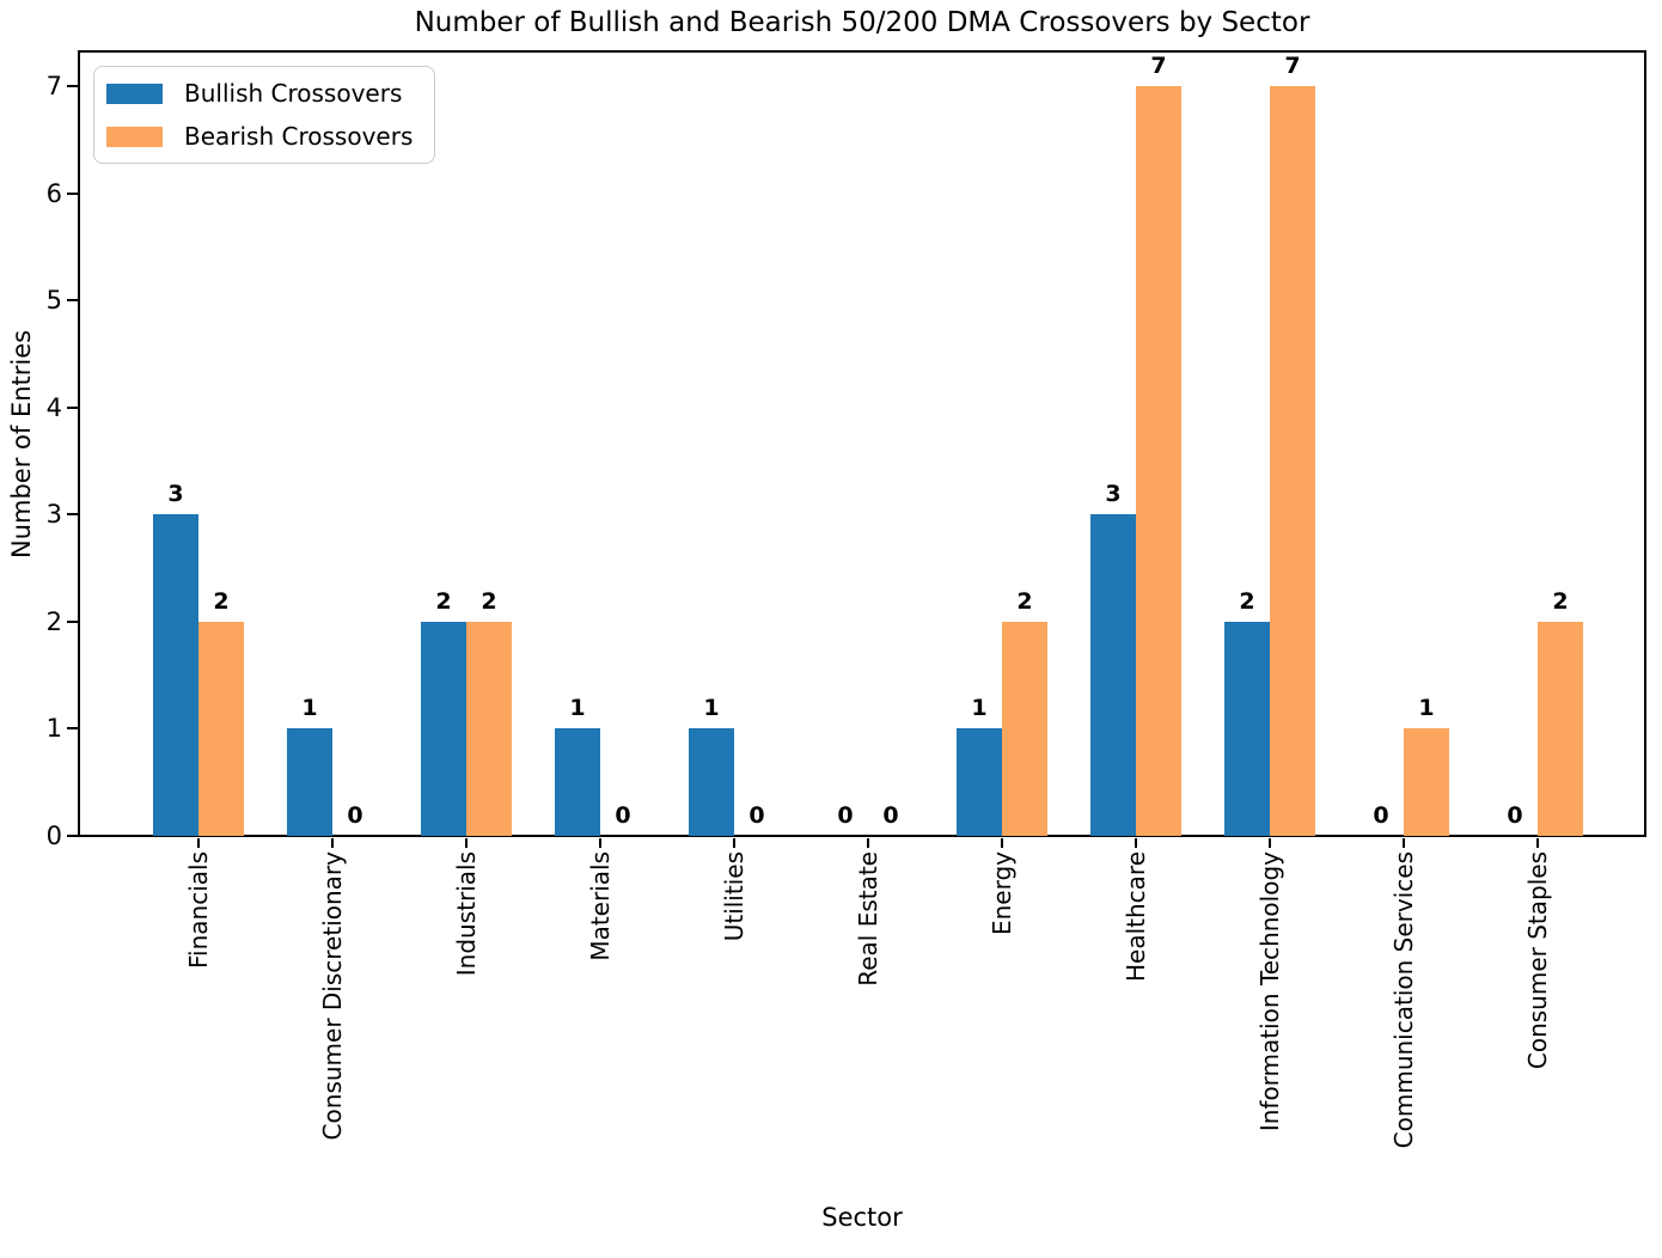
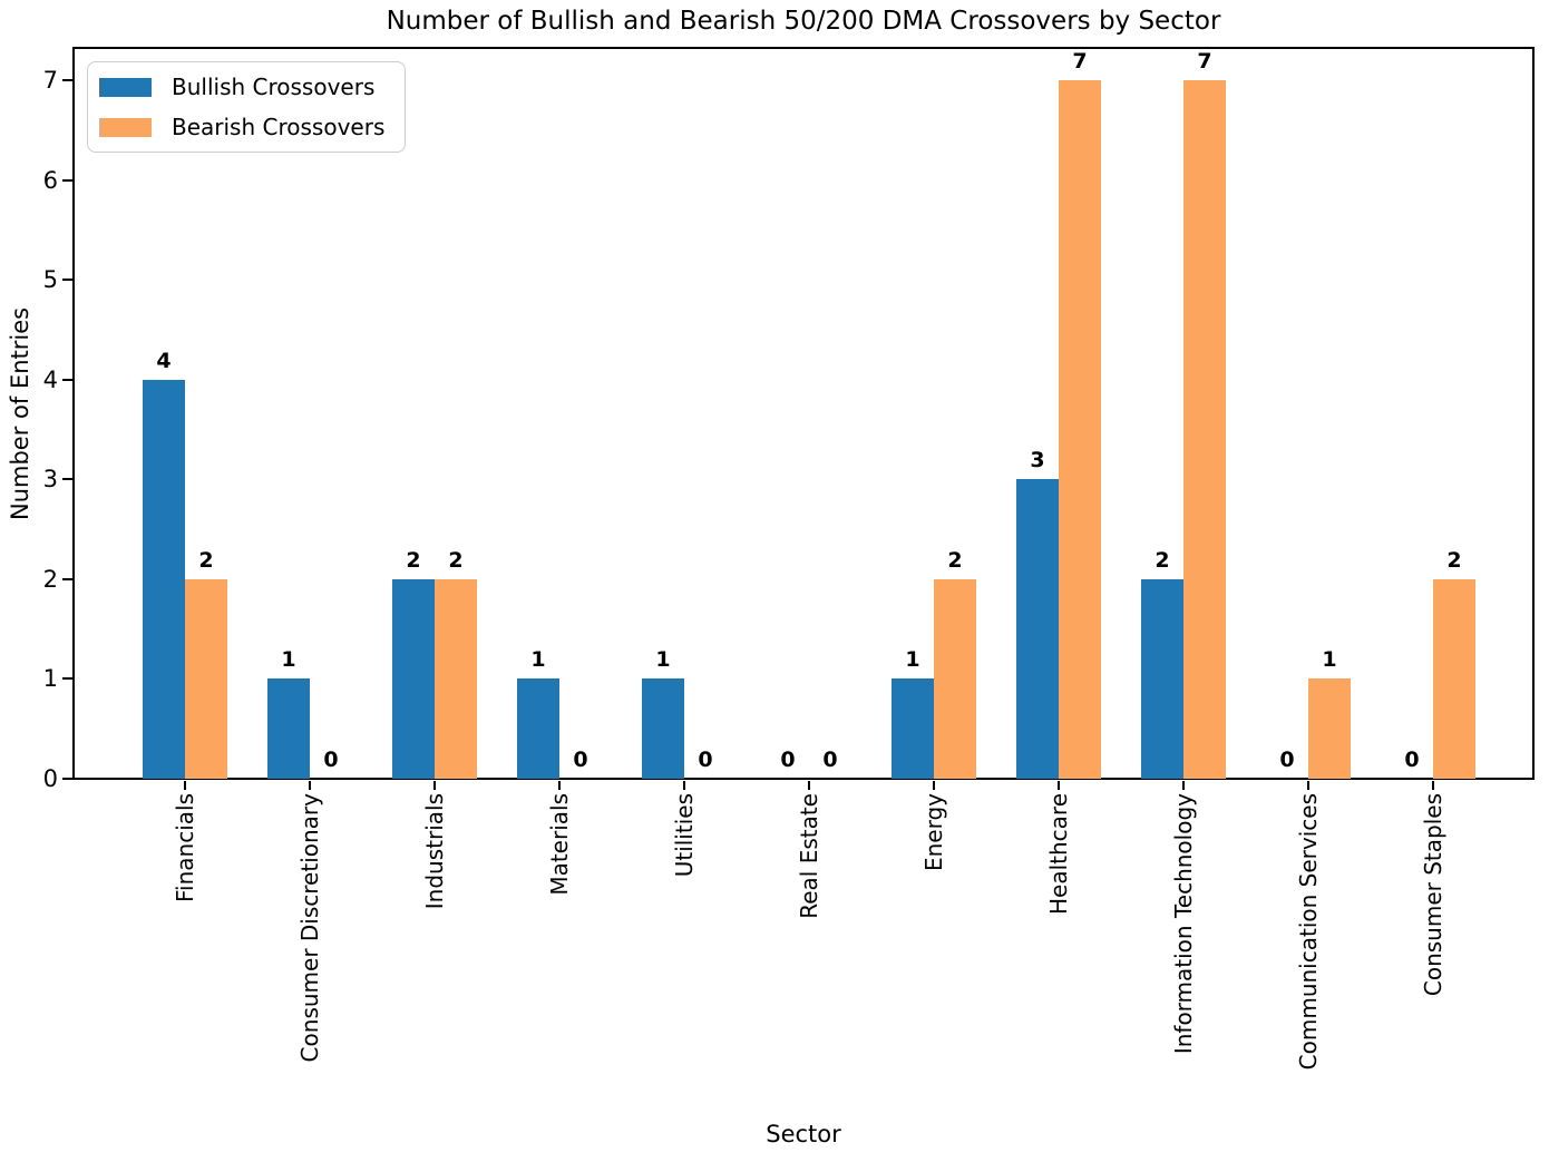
Bullish Crossovers/Financials: 3 -> 4
